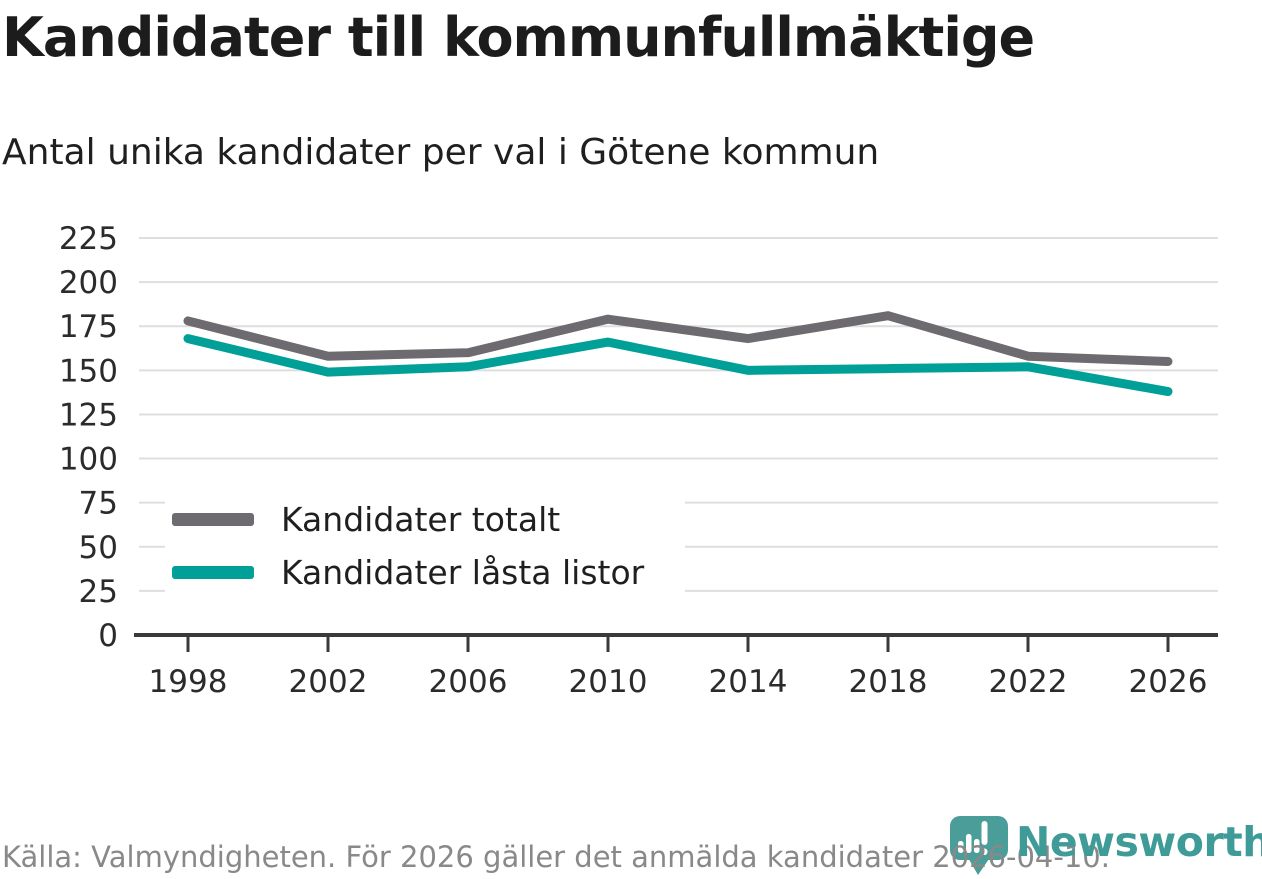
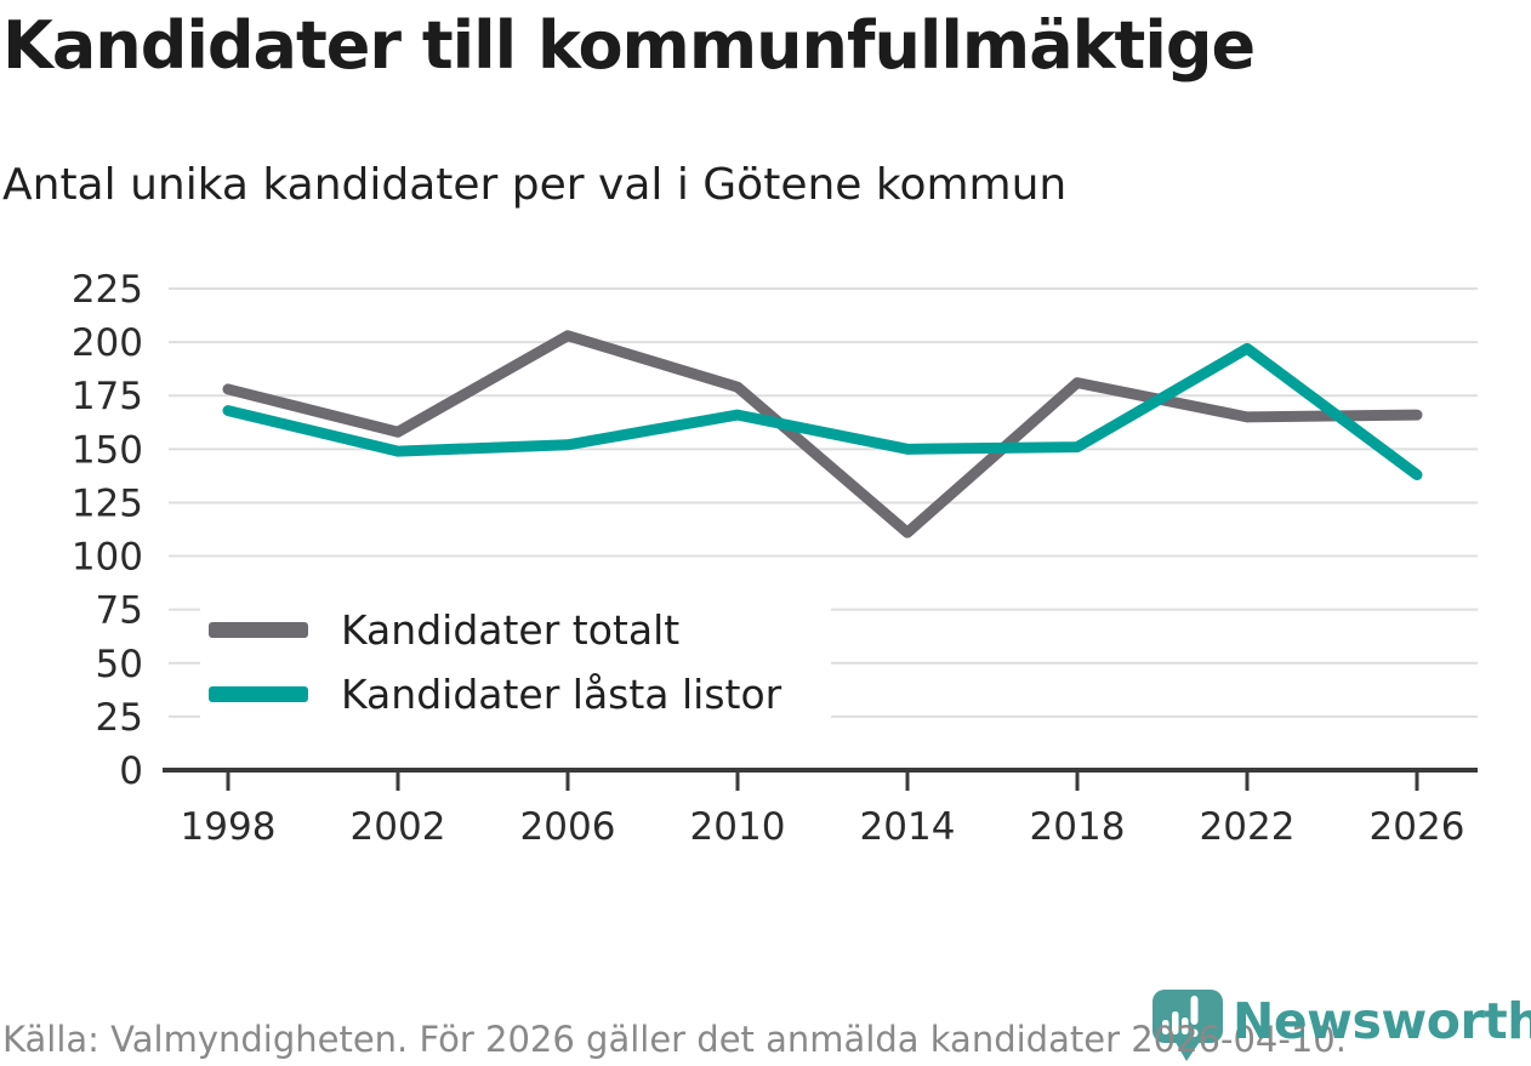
Kandidater totalt/2006: 160 -> 203
Kandidater totalt/2014: 168 -> 111
Kandidater totalt/2022: 158 -> 165
Kandidater låsta listor/2022: 152 -> 197
Kandidater totalt/2026: 155 -> 166
